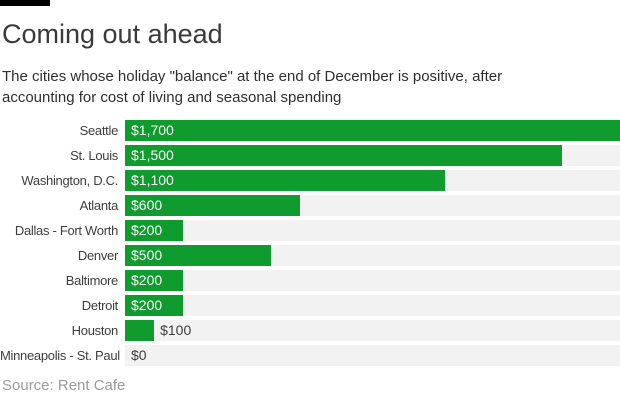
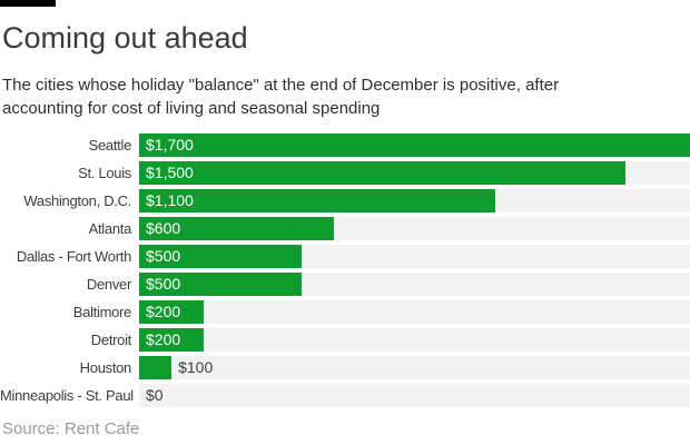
Dallas - Fort Worth: $200 -> $500
